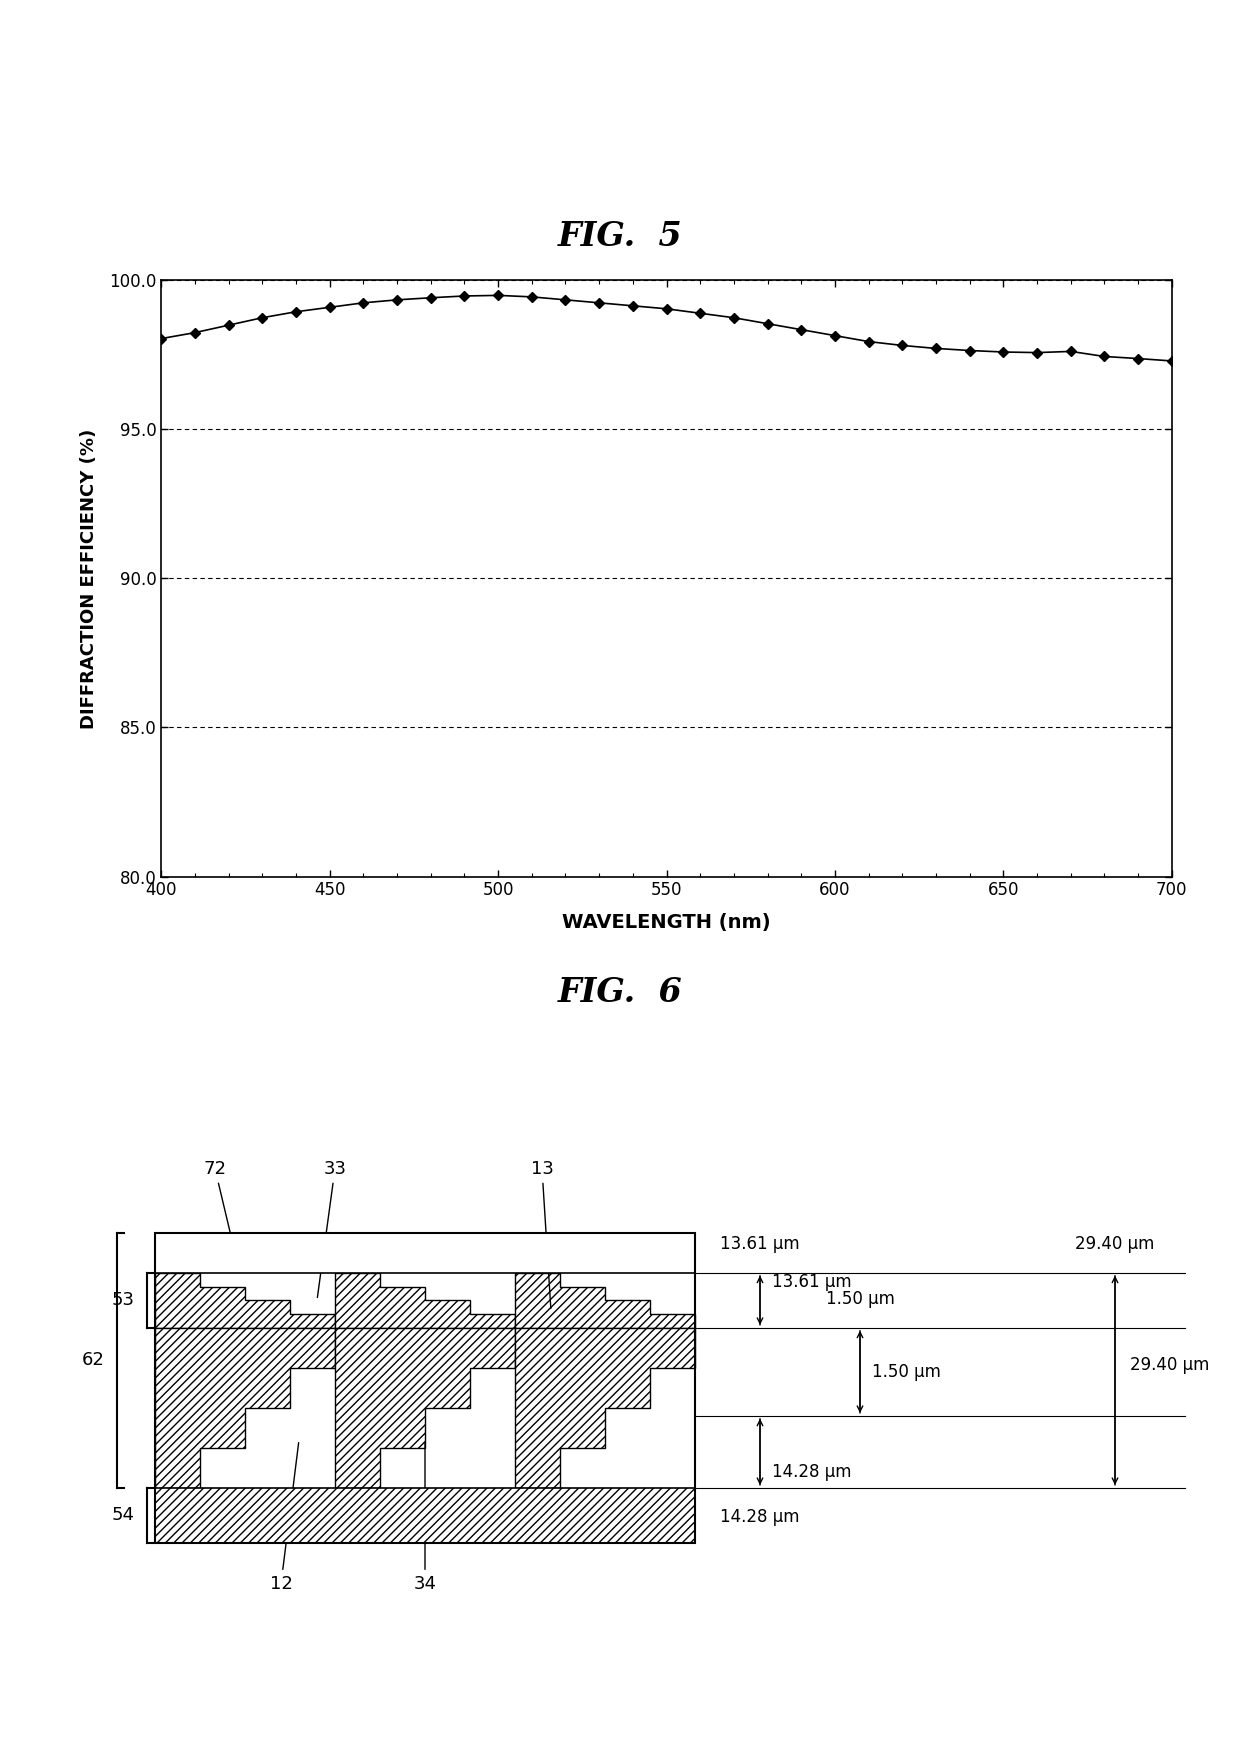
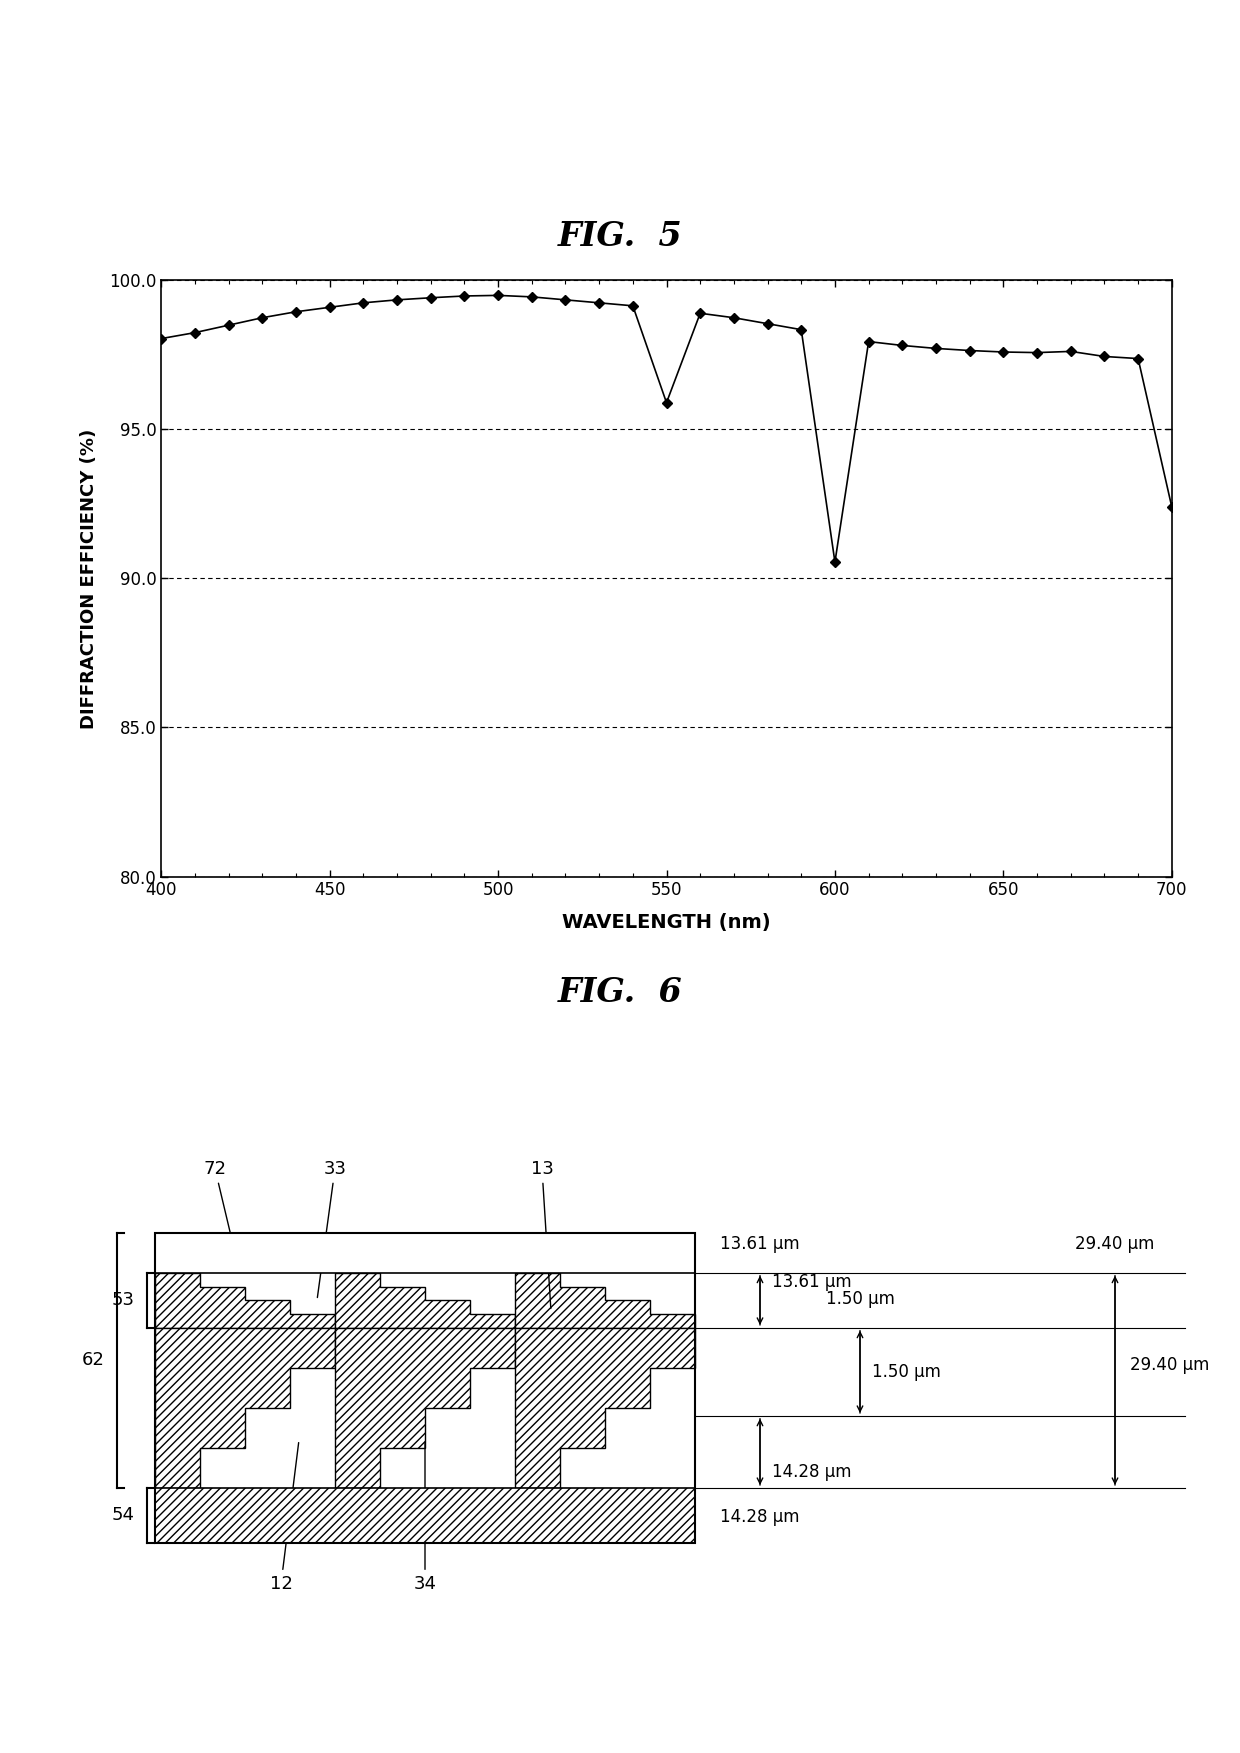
550: 99.05 -> 95.90
600: 98.15 -> 90.55
700: 97.30 -> 92.40
